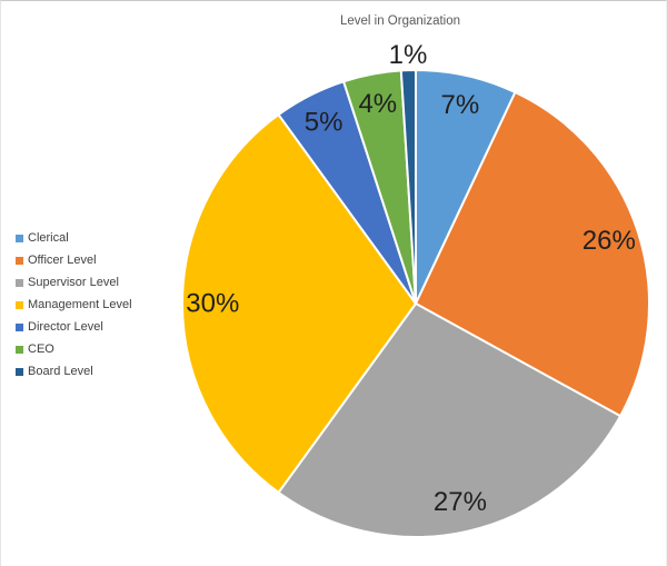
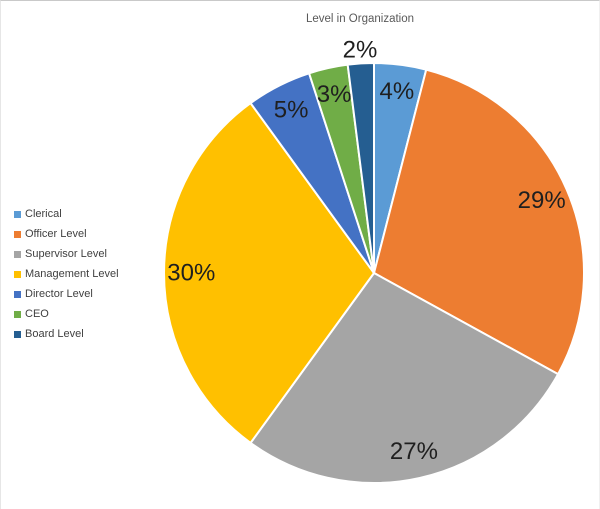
Clerical: 7% -> 4%
Officer Level: 26% -> 29%
CEO: 4% -> 3%
Board Level: 1% -> 2%
